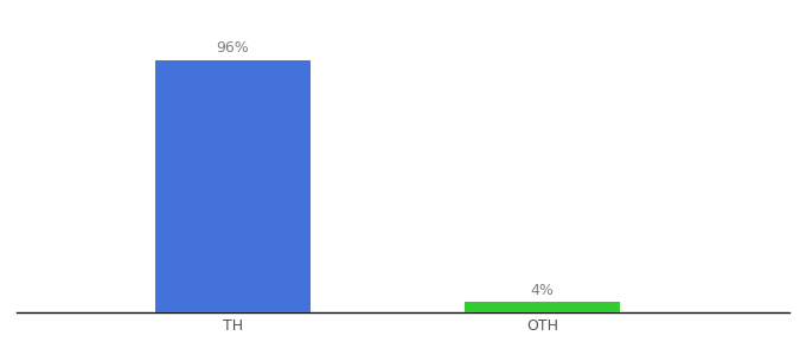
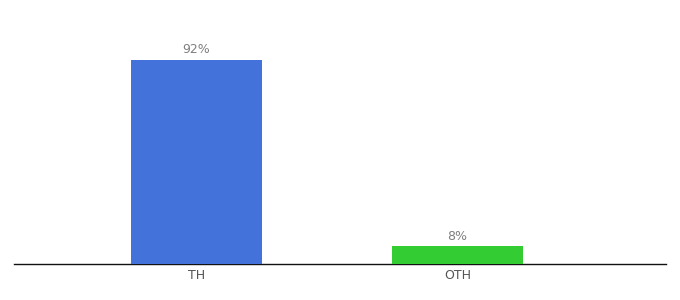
TH: 96% -> 92%
OTH: 4% -> 8%
